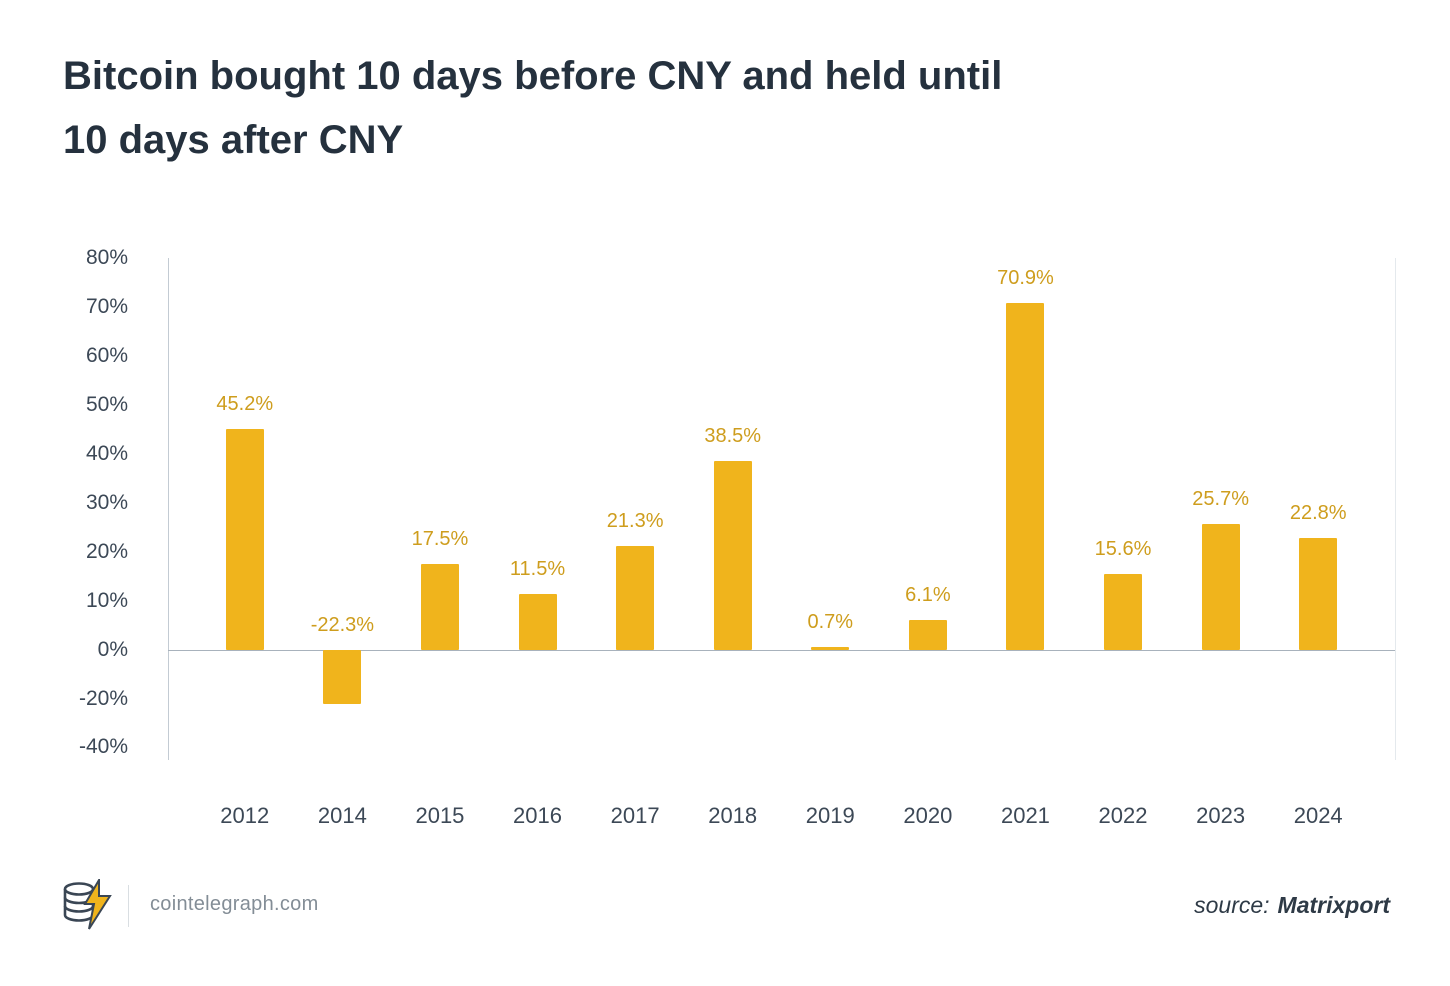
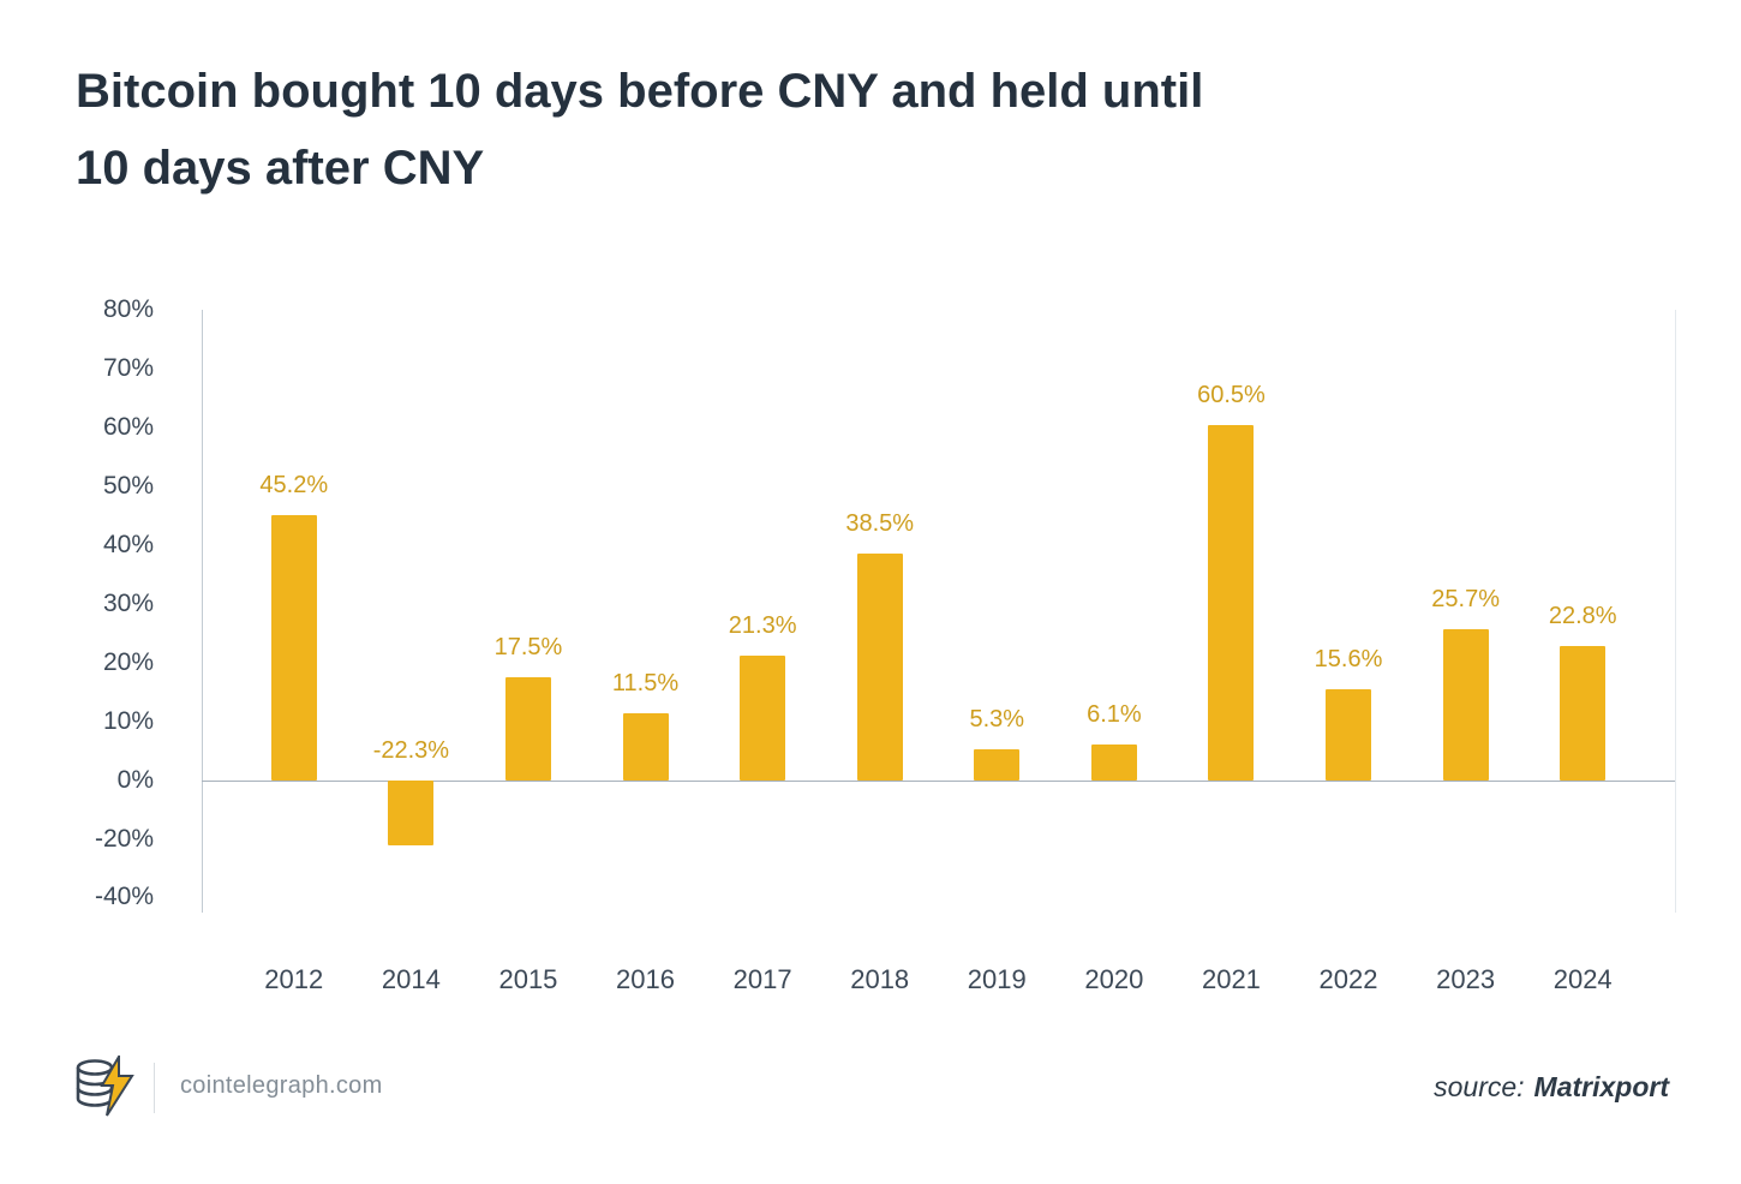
2019: 0.7% -> 5.3%
2021: 70.9% -> 60.5%
